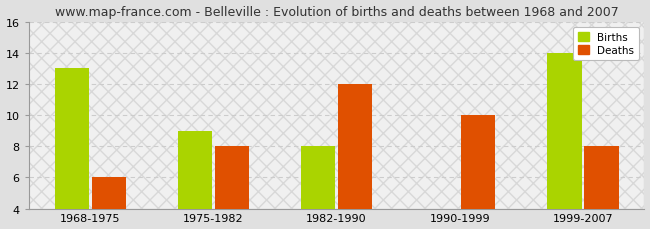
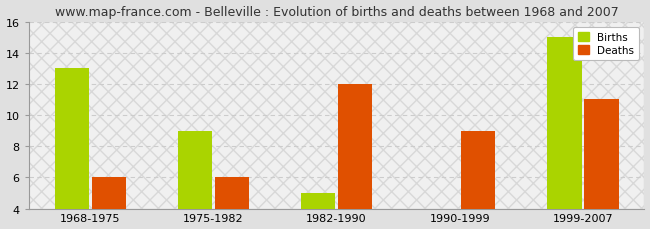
Deaths/1975-1982: 8 -> 6
Births/1982-1990: 8 -> 5
Deaths/1990-1999: 10 -> 9
Births/1999-2007: 14 -> 15
Deaths/1999-2007: 8 -> 11
